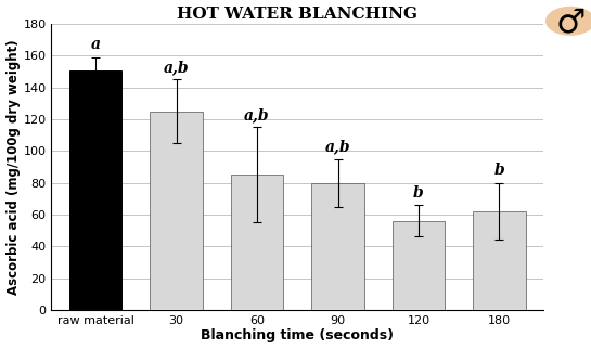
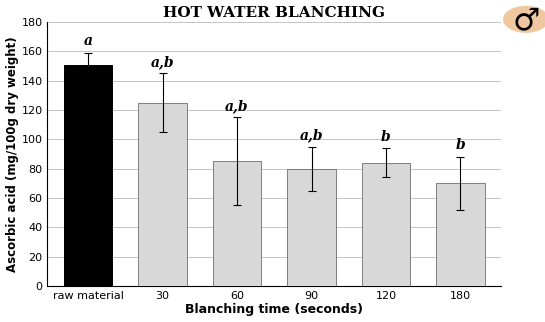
120: 56 -> 84
180: 62 -> 70
